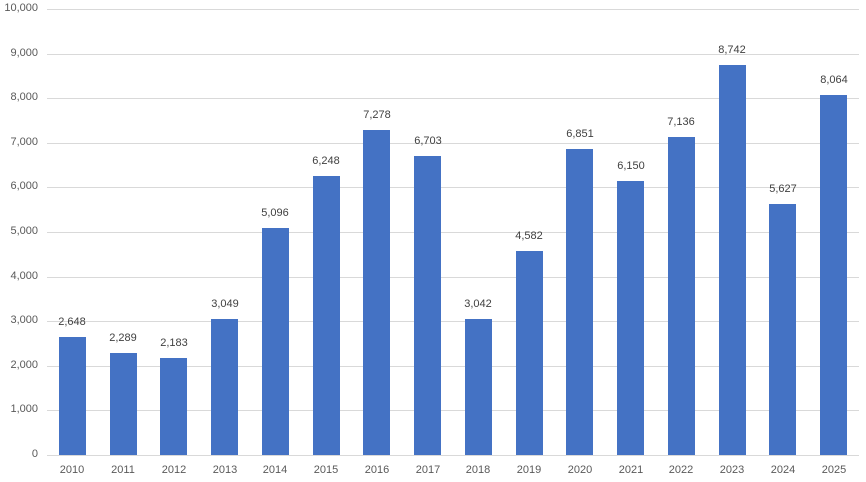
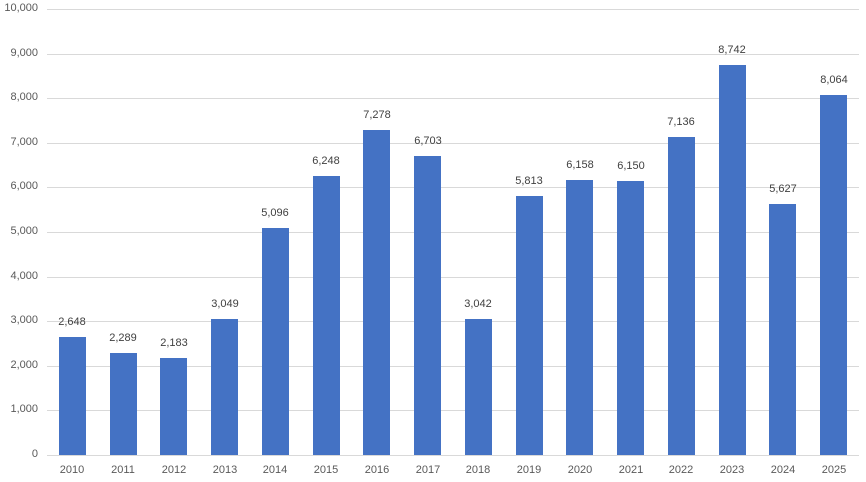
2019: 4,582 -> 5,813
2020: 6,851 -> 6,158
